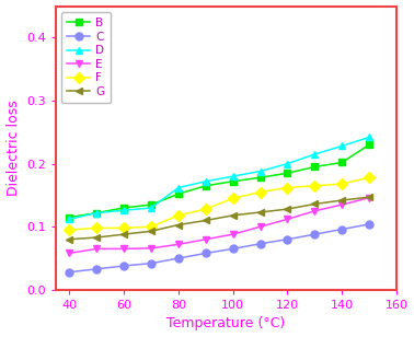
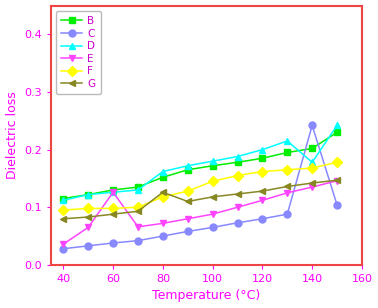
E/40: 0.058 -> 0.036
E/60: 0.065 -> 0.126
G/80: 0.103 -> 0.126
C/140: 0.096 -> 0.242
D/140: 0.228 -> 0.178
